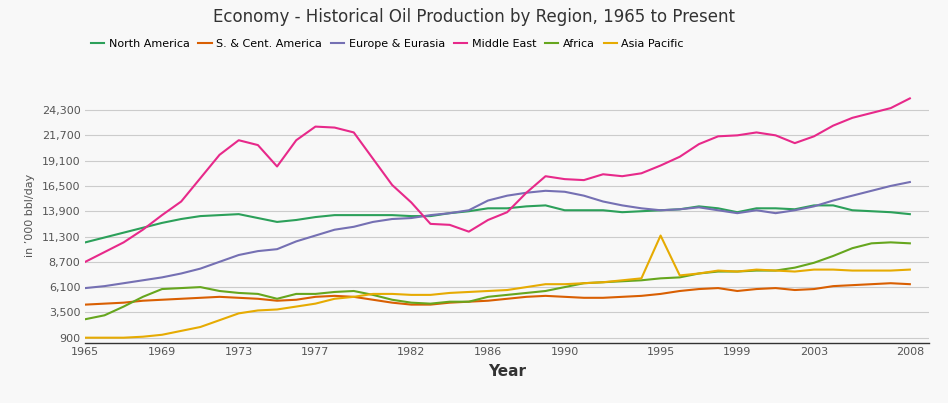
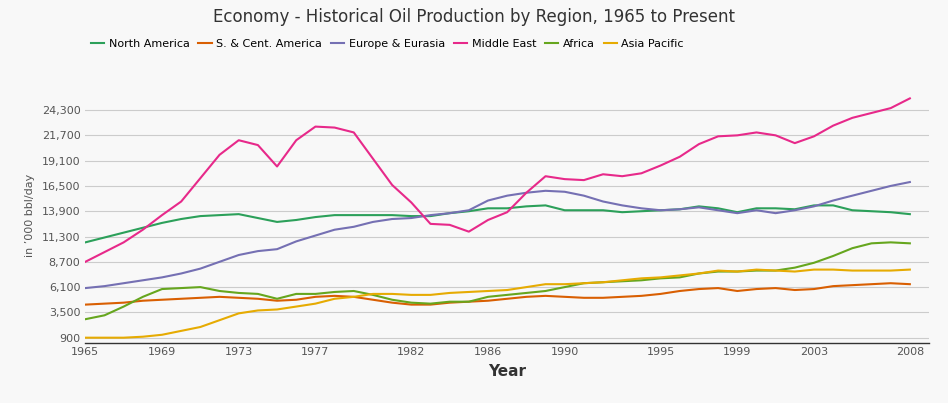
Asia Pacific/1995: 11,400 -> 7,100
